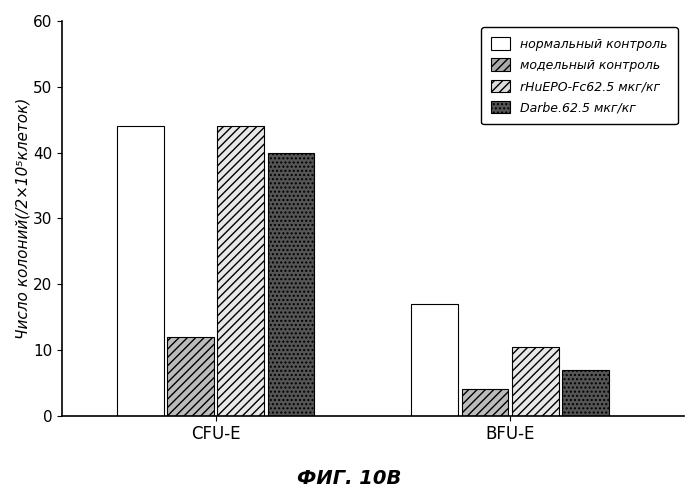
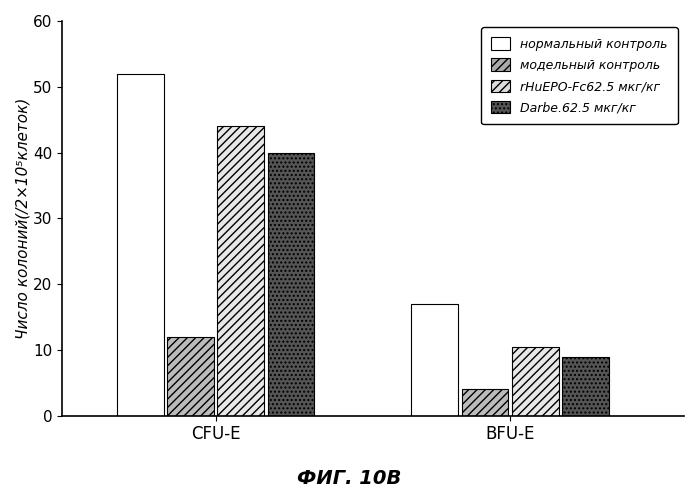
нормальный контроль/CFU-E: 44 -> 52
Darbe.62.5 мкг/кг/BFU-E: 7 -> 9
